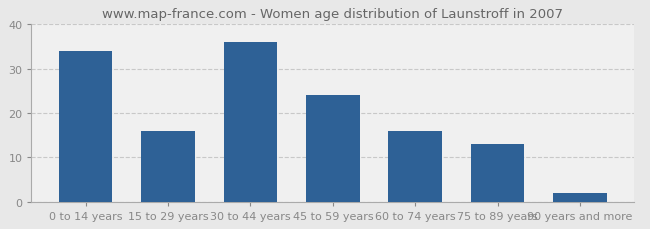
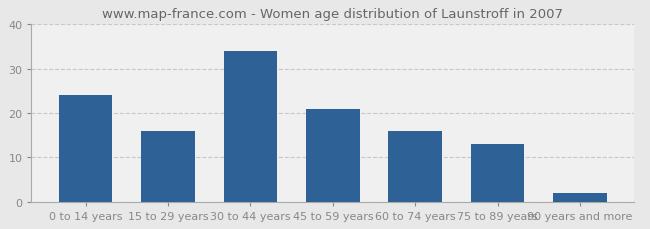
0 to 14 years: 34 -> 24
30 to 44 years: 36 -> 34
45 to 59 years: 24 -> 21
